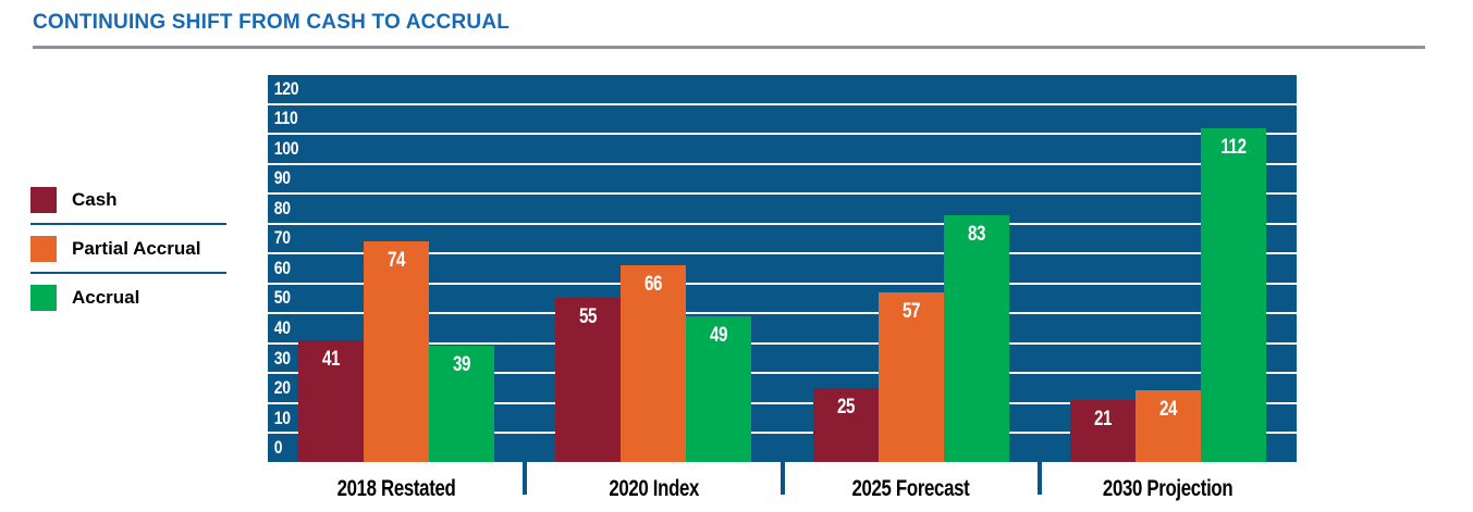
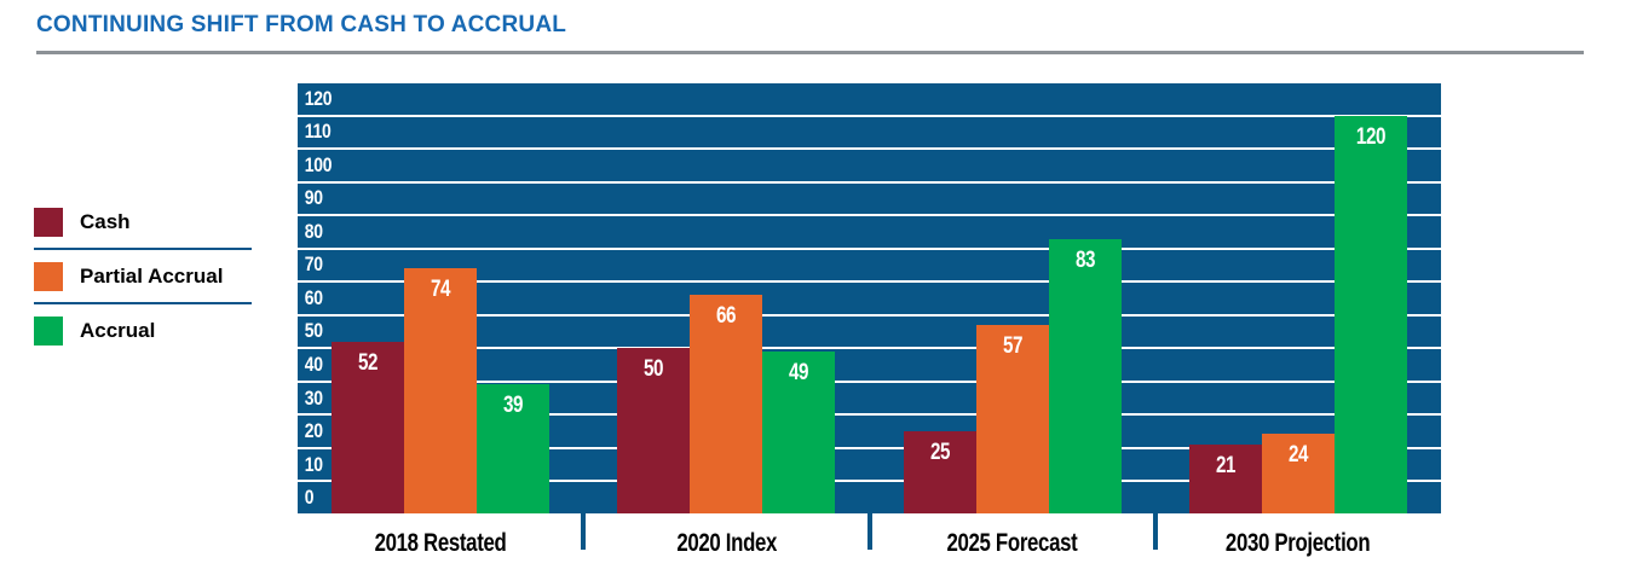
Cash/2018 Restated: 41 -> 52
Cash/2020 Index: 55 -> 50
Accrual/2030 Projection: 112 -> 120
